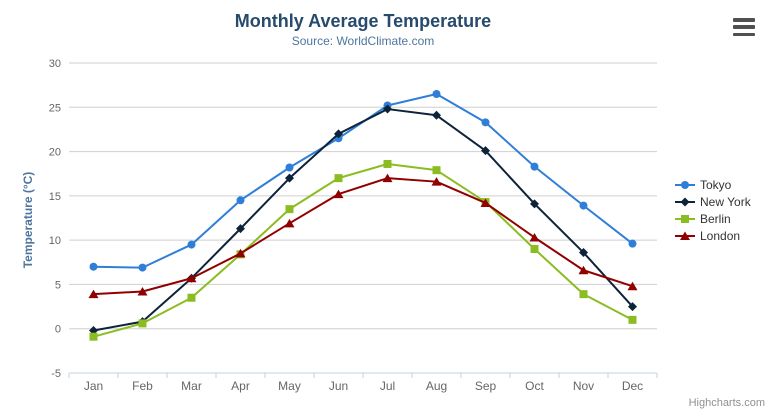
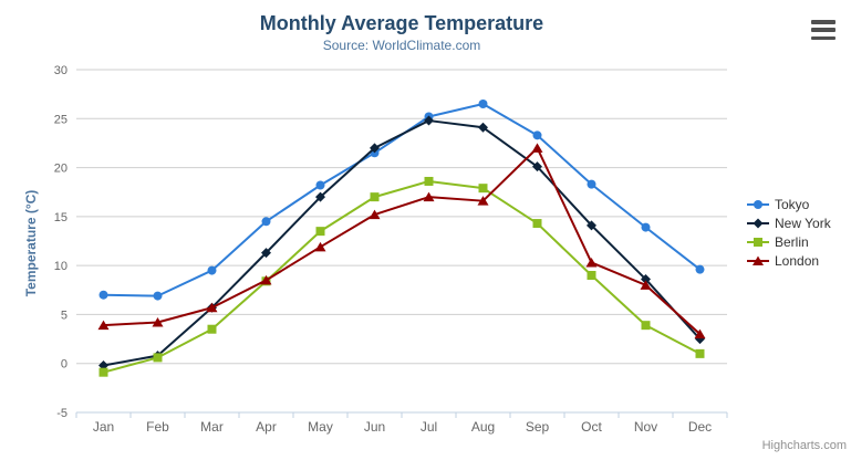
London/Sep: 14 -> 22
London/Nov: 7 -> 8
London/Dec: 5 -> 3
